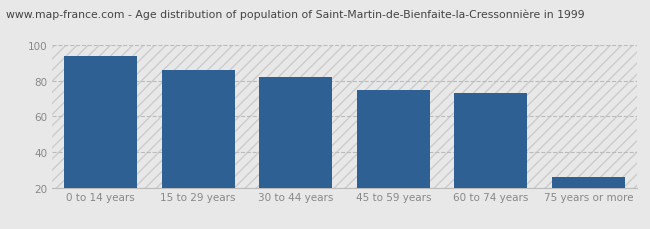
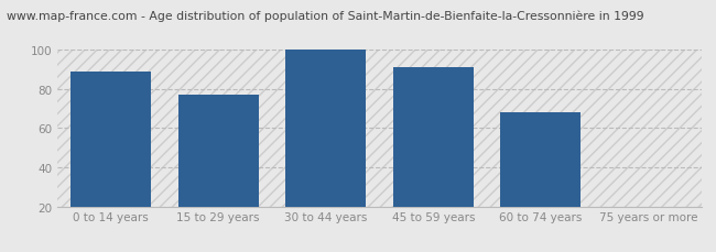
0 to 14 years: 94 -> 89
15 to 29 years: 86 -> 77
30 to 44 years: 82 -> 100
45 to 59 years: 75 -> 91
60 to 74 years: 73 -> 68
75 years or more: 26 -> 20
